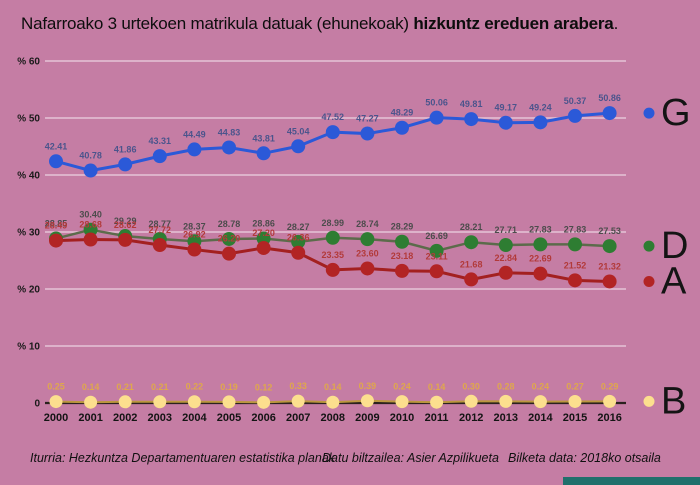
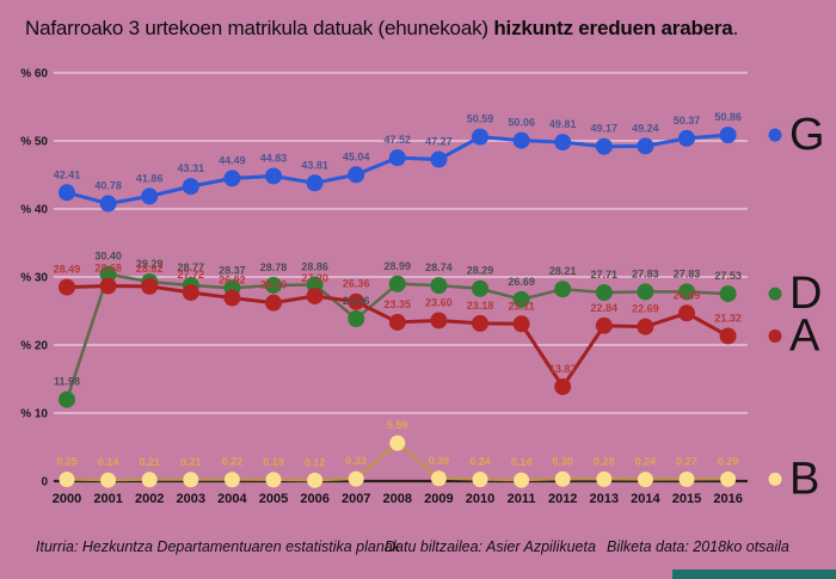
D/2000: 28.85 -> 11.98
D/2007: 28.27 -> 23.86
B/2008: 0.14 -> 5.59
G/2010: 48.29 -> 50.59
A/2012: 21.68 -> 13.87
A/2015: 21.52 -> 24.69
